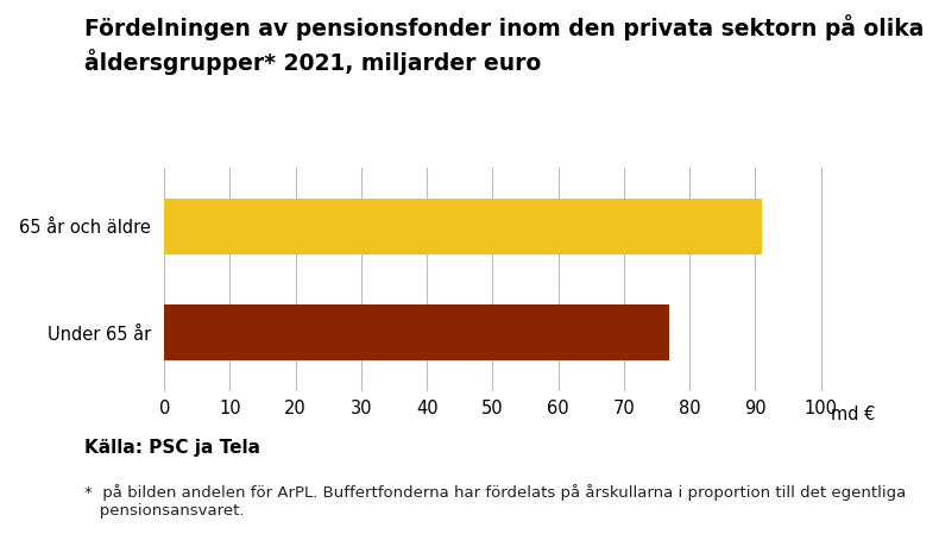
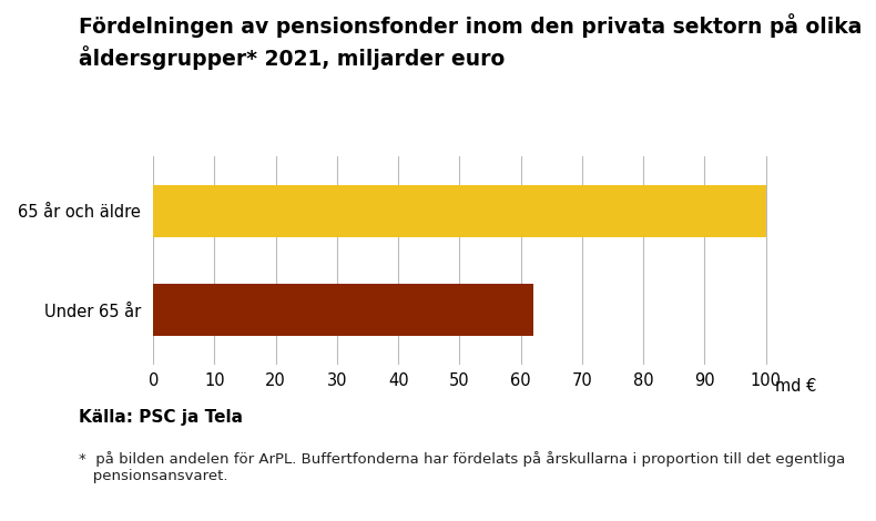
65 år och äldre: 91 -> 100
Under 65 år: 77 -> 62
